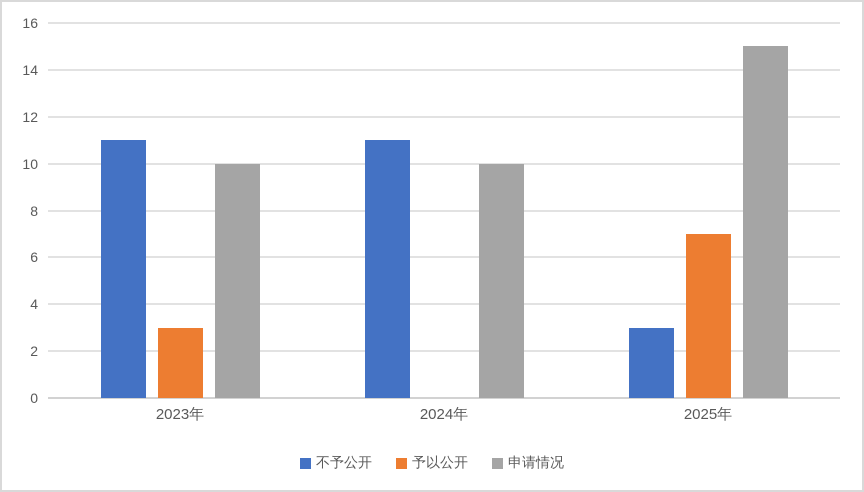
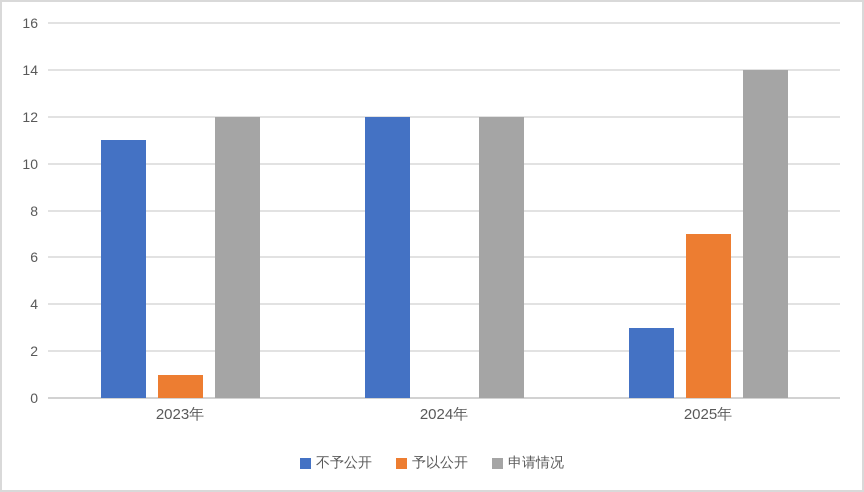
予以公开/2023年: 3 -> 1
申请情况/2023年: 10 -> 12
不予公开/2024年: 11 -> 12
申请情况/2024年: 10 -> 12
申请情况/2025年: 15 -> 14
